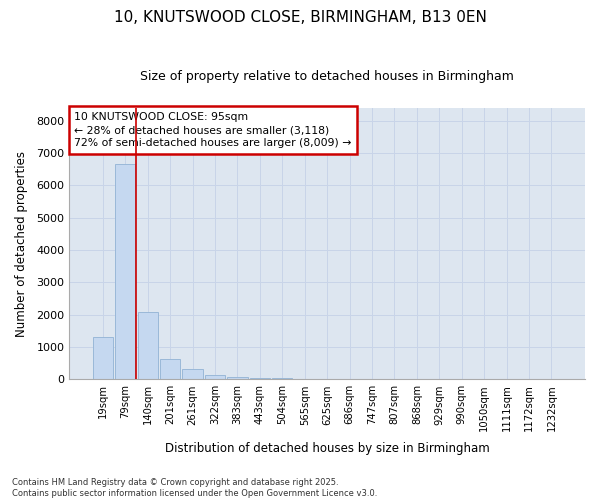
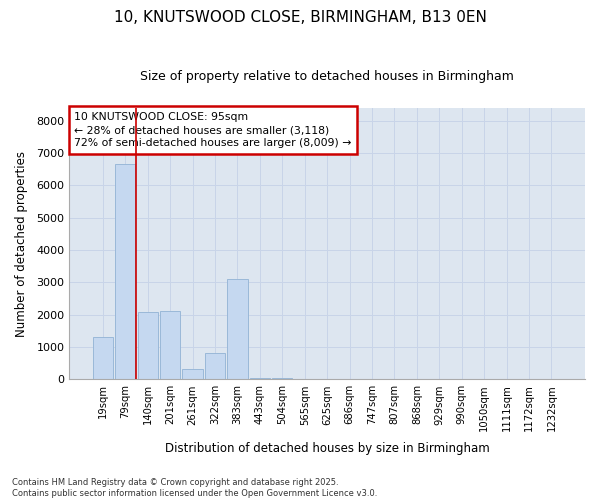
201sqm: 640 -> 2100
322sqm: 140 -> 800
383sqm: 80 -> 3100
